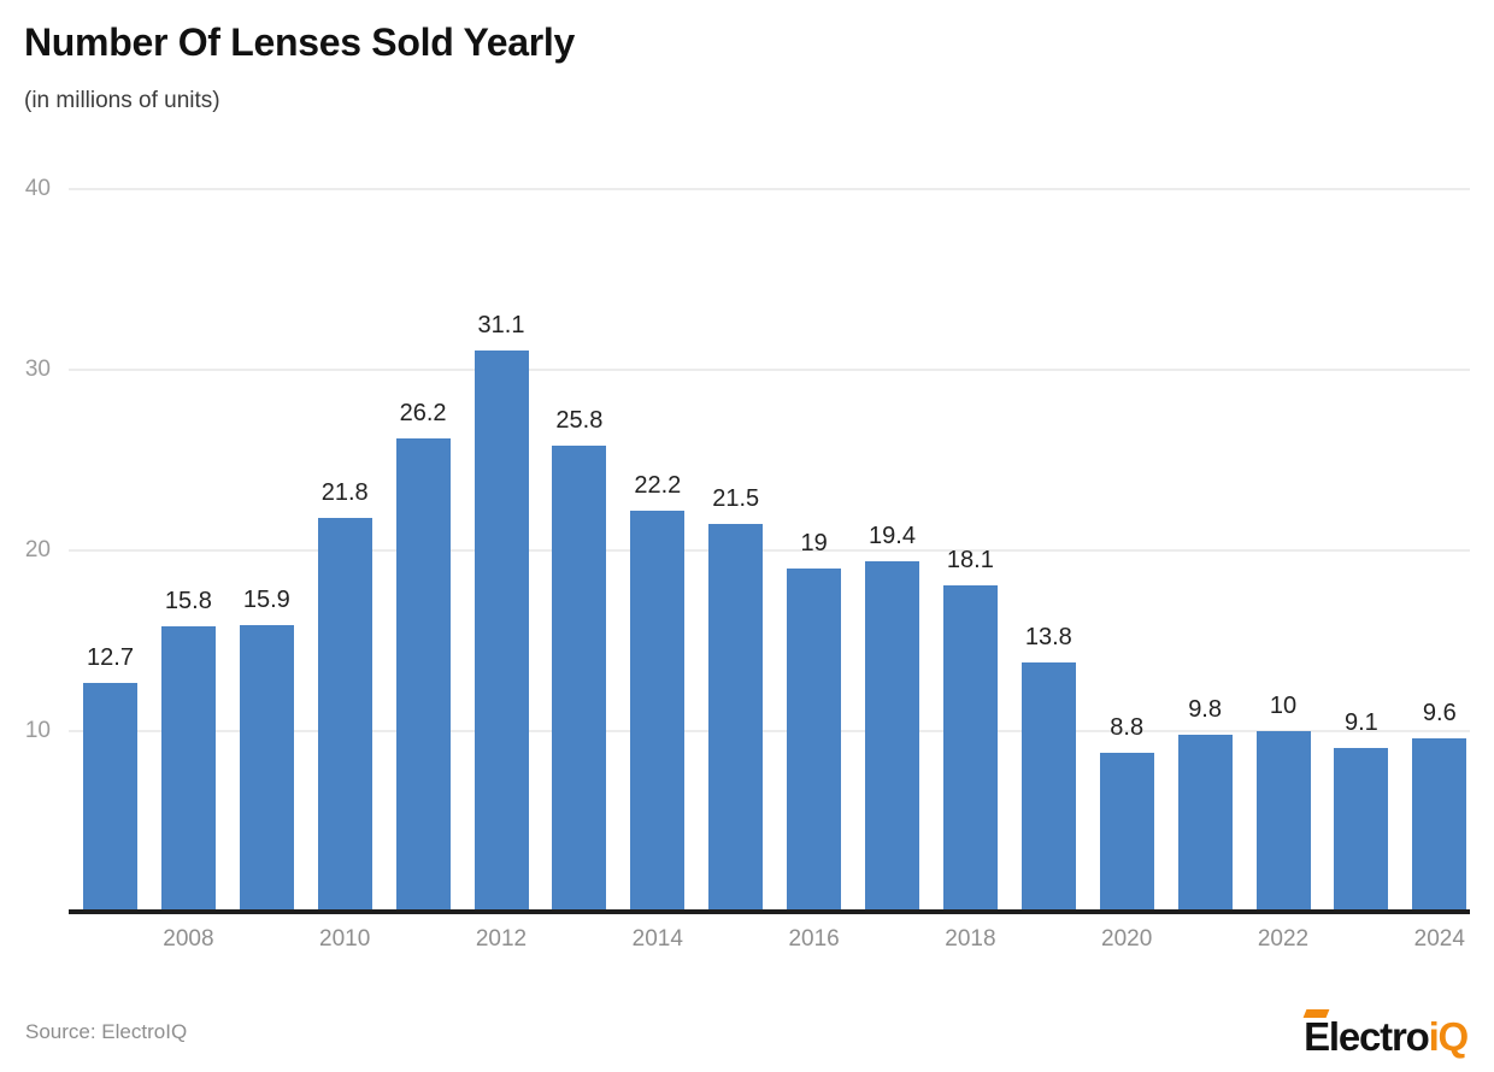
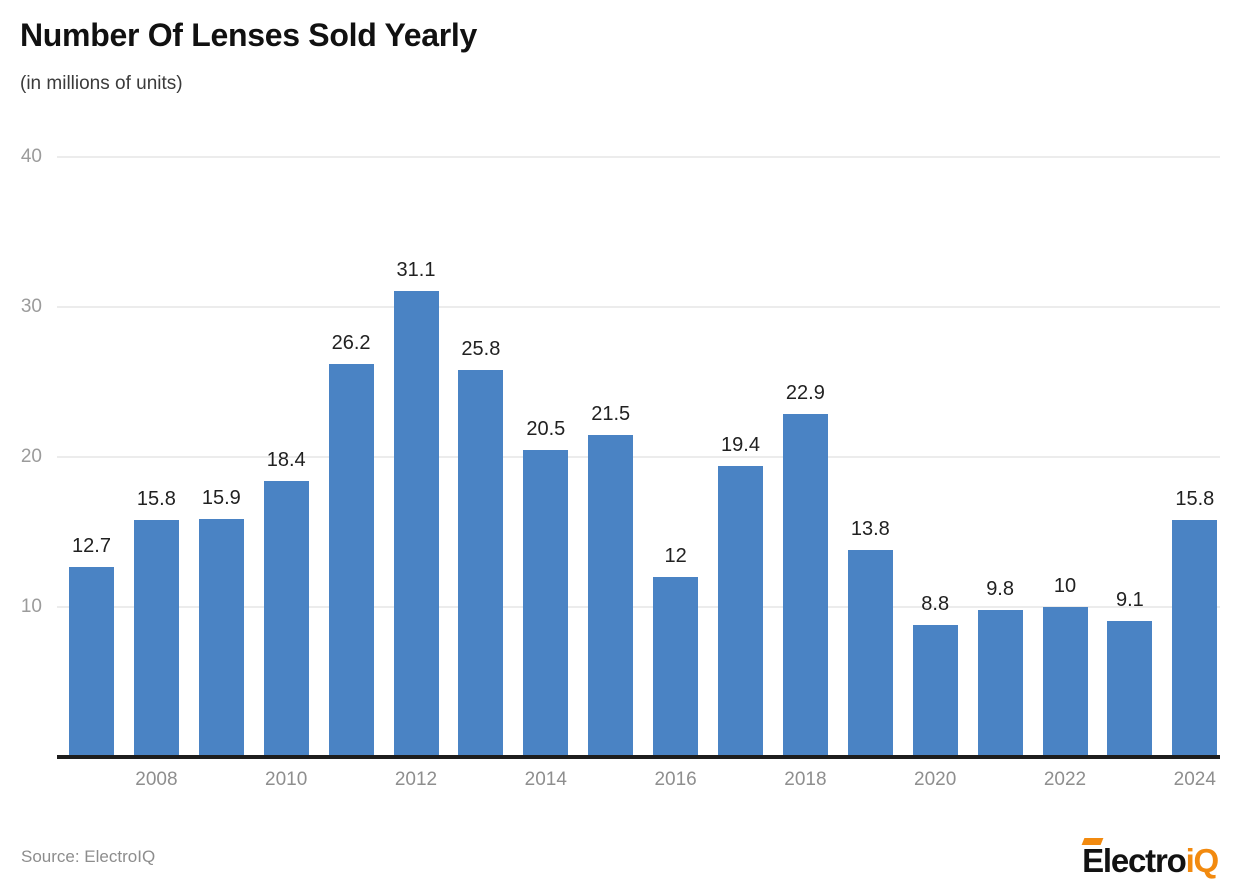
2010: 21.8 -> 18.4
2014: 22.2 -> 20.5
2016: 19 -> 12
2018: 18.1 -> 22.9
2024: 9.6 -> 15.8
